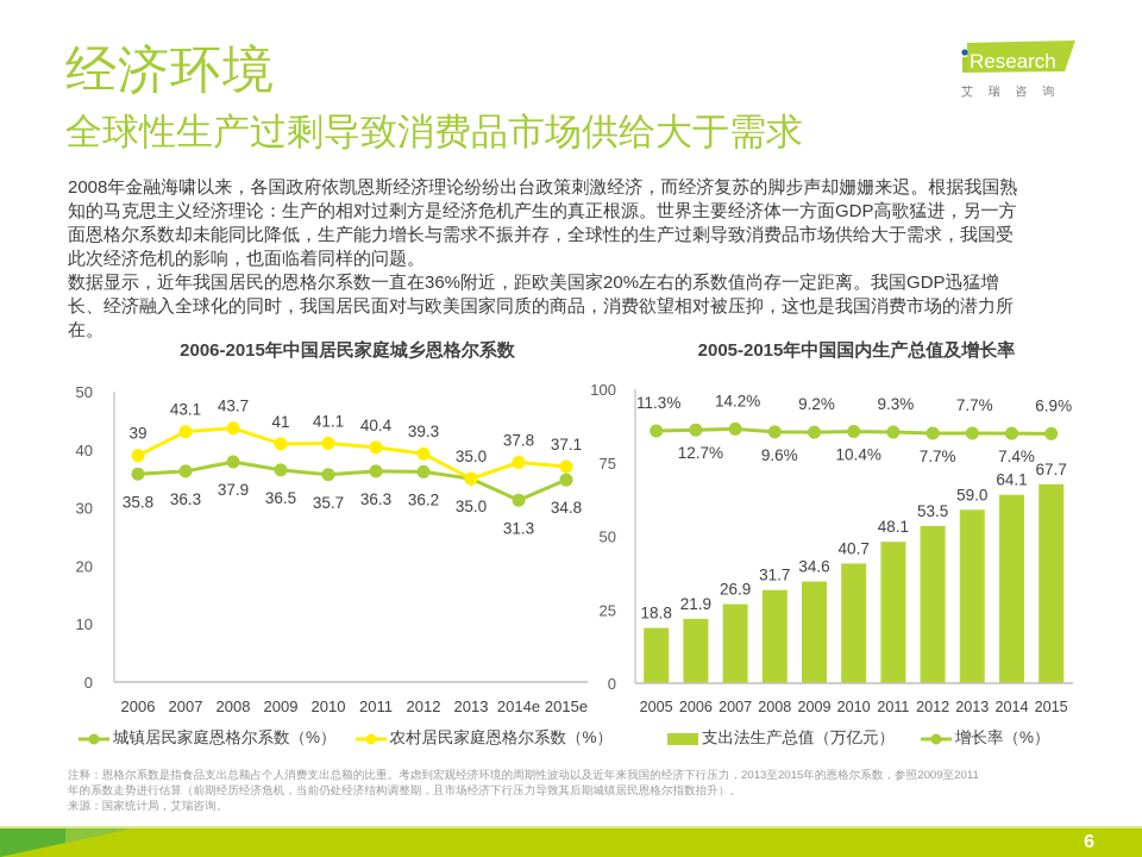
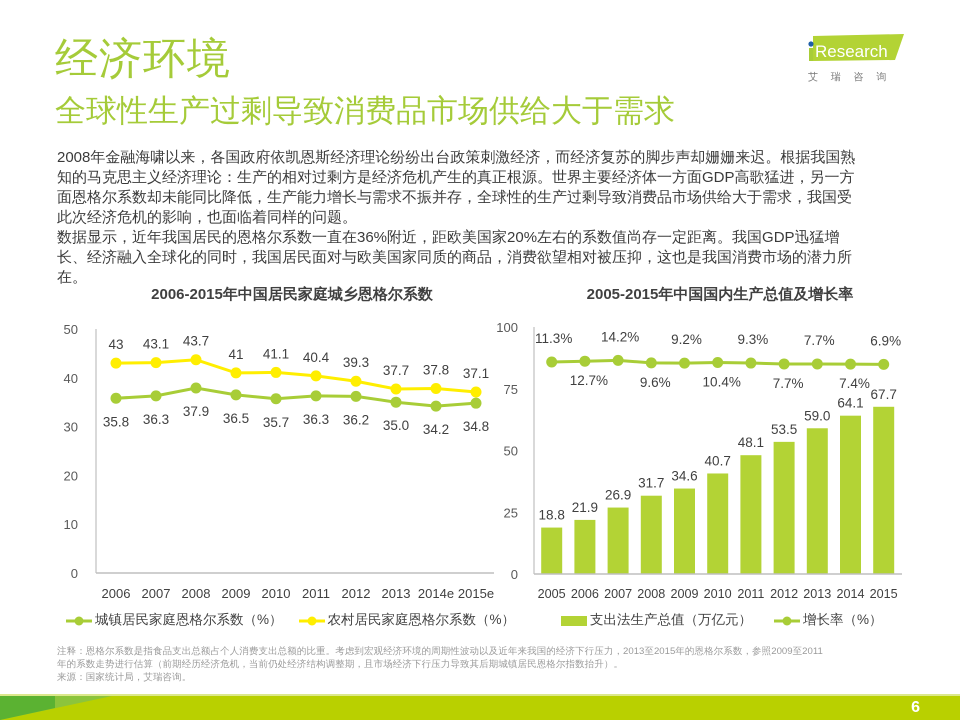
2006-2015年中国居民家庭城乡恩格尔系数/农村居民家庭恩格尔系数（%）/2006: 39 -> 43
2006-2015年中国居民家庭城乡恩格尔系数/农村居民家庭恩格尔系数（%）/2013: 35.0 -> 37.7
2006-2015年中国居民家庭城乡恩格尔系数/城镇居民家庭恩格尔系数（%）/2014e: 31.3 -> 34.2
